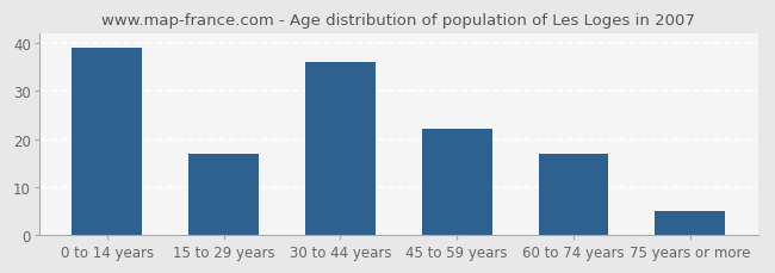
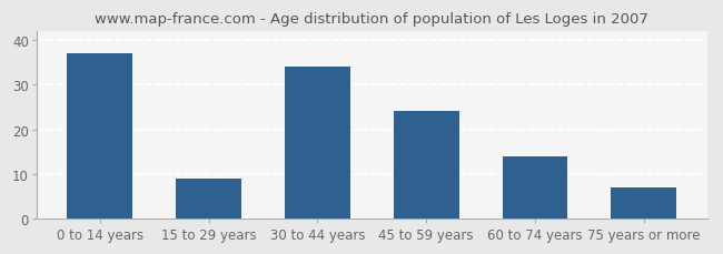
0 to 14 years: 39 -> 37
15 to 29 years: 17 -> 9
30 to 44 years: 36 -> 34
45 to 59 years: 22 -> 24
60 to 74 years: 17 -> 14
75 years or more: 5 -> 7
